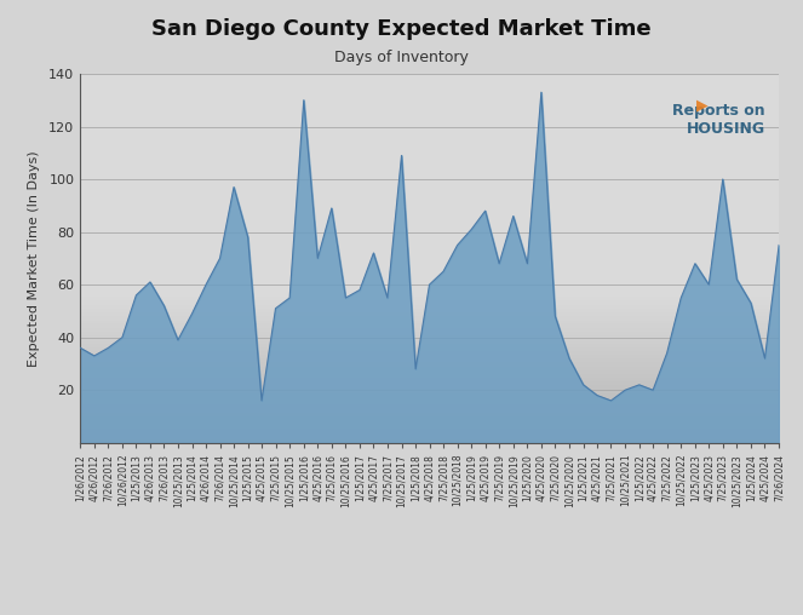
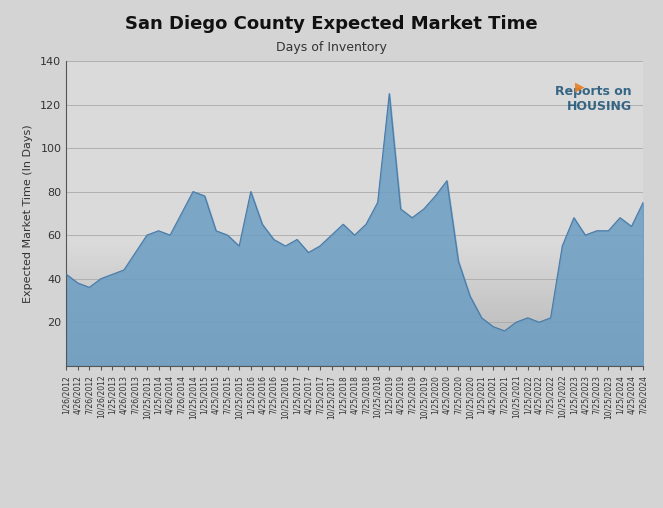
1/26/2012: 36 -> 42
4/26/2012: 33 -> 38
1/25/2013: 56 -> 42
4/26/2013: 61 -> 44
10/25/2013: 39 -> 60
1/25/2014: 49 -> 62
10/25/2014: 97 -> 80
4/25/2015: 16 -> 62
7/25/2015: 51 -> 60
1/25/2016: 130 -> 80
4/25/2016: 70 -> 65
7/25/2016: 89 -> 58
4/25/2017: 72 -> 52
10/25/2017: 109 -> 60
1/25/2018: 28 -> 65
1/25/2019: 81 -> 125
4/25/2019: 88 -> 72
10/25/2019: 86 -> 72
1/25/2020: 68 -> 78
4/25/2020: 133 -> 85
7/25/2022: 34 -> 22
7/25/2023: 100 -> 62
1/25/2024: 53 -> 68
4/25/2024: 32 -> 64
